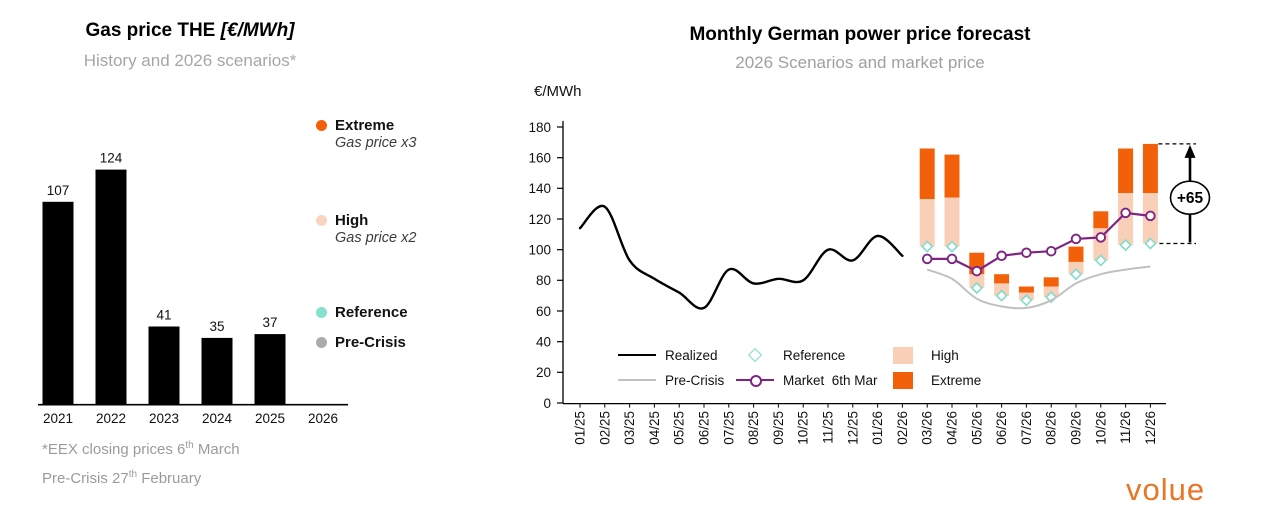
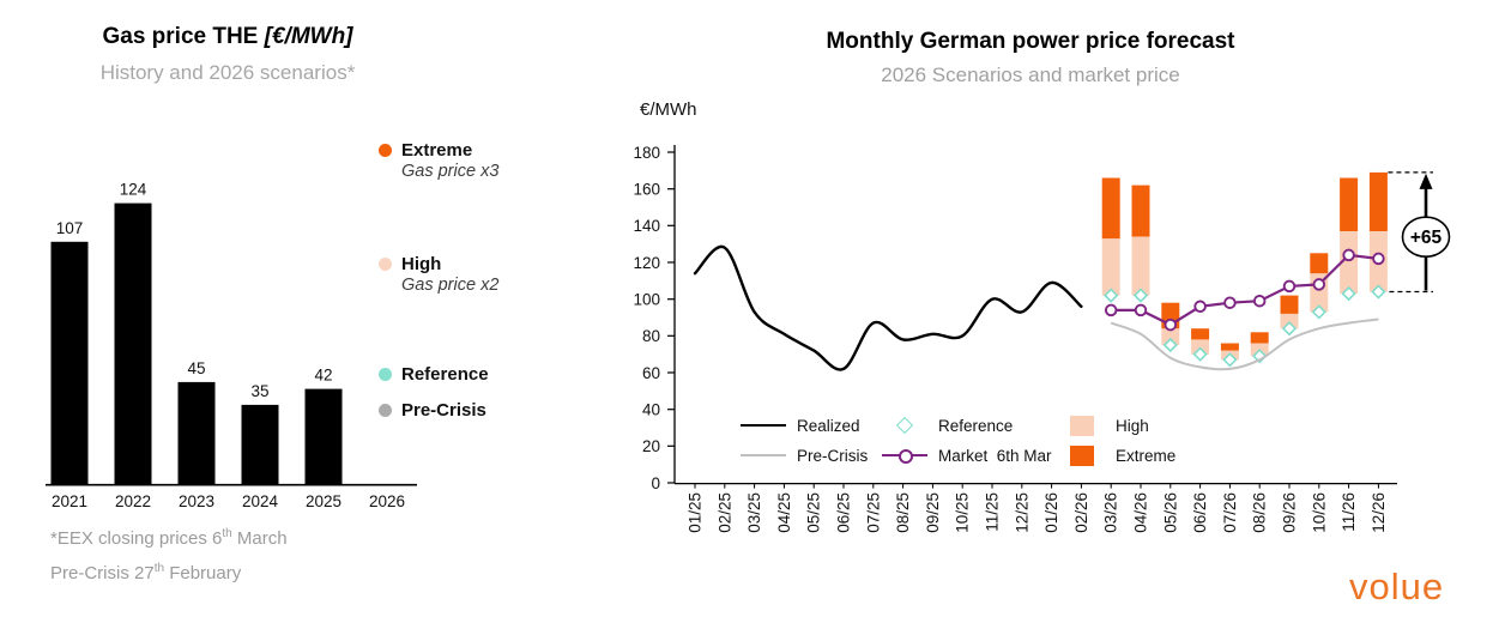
Gas price THE [€/MWh]/2023: 41 -> 45
Gas price THE [€/MWh]/2025: 37 -> 42
